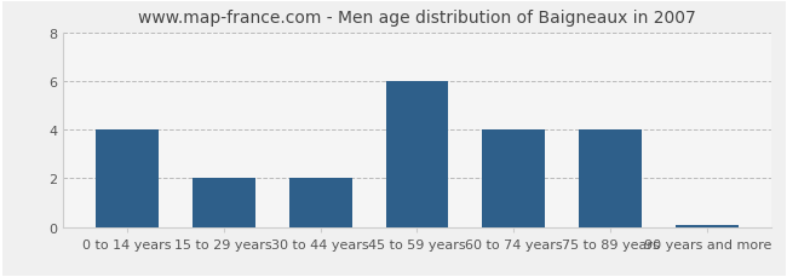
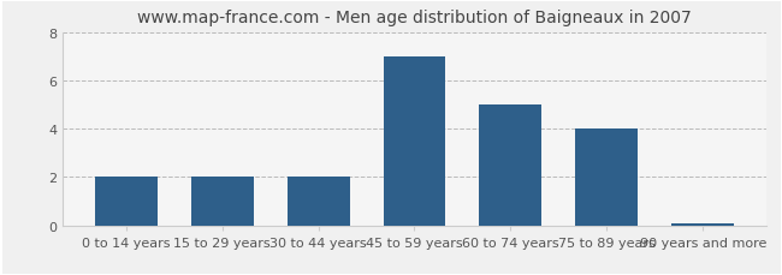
0 to 14 years: 4.00 -> 2.00
45 to 59 years: 6.00 -> 7.00
60 to 74 years: 4.00 -> 5.00
